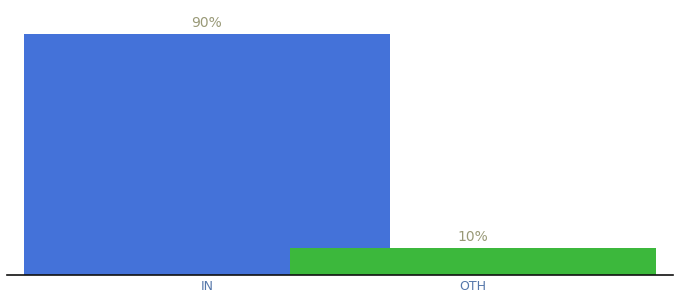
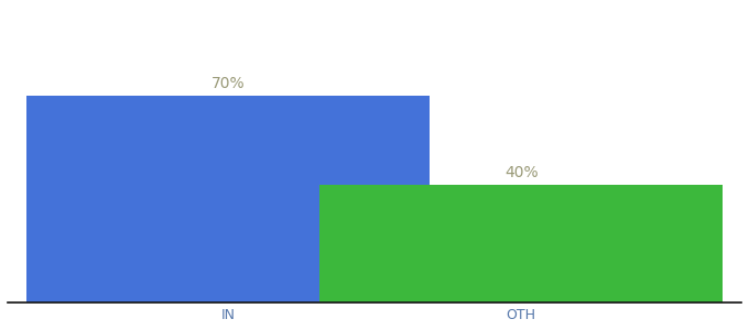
IN: 90% -> 70%
OTH: 10% -> 40%
